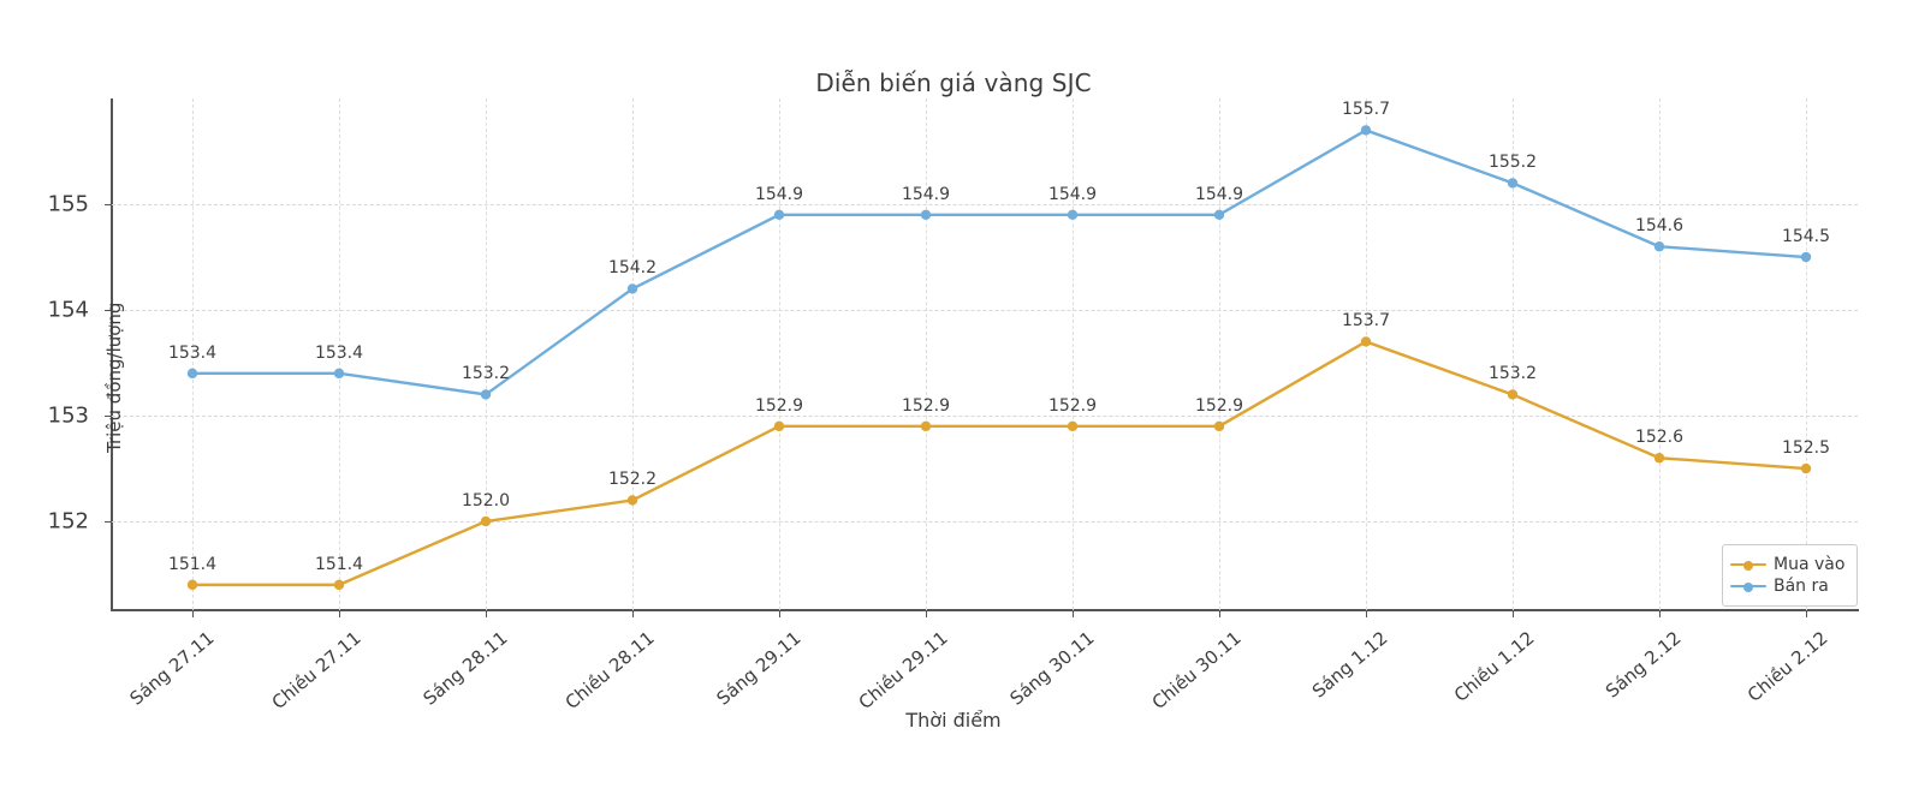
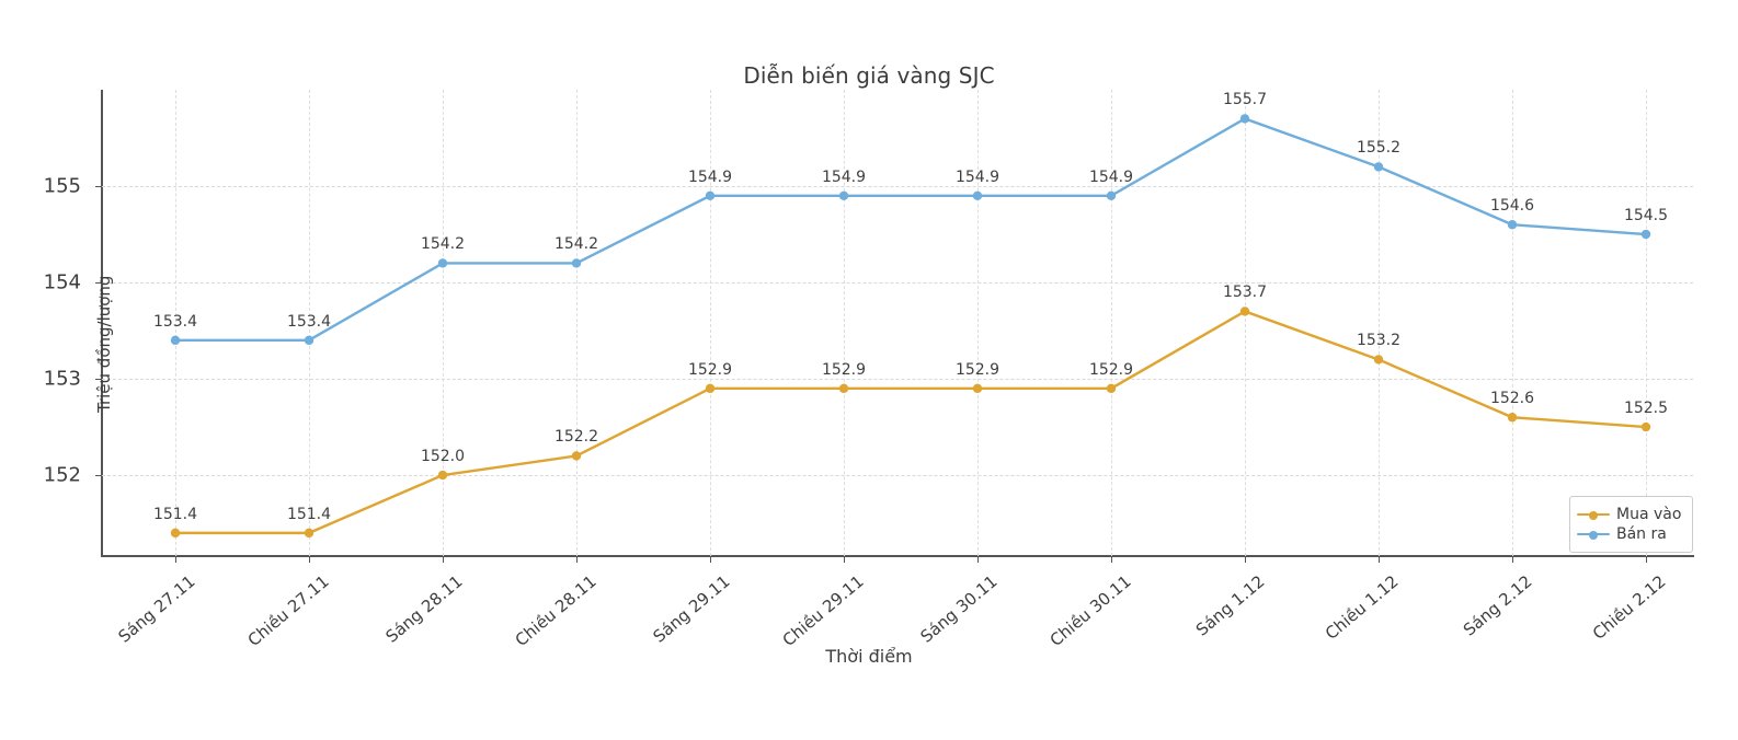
Bán ra/Sáng 28.11: 153.2 -> 154.2
